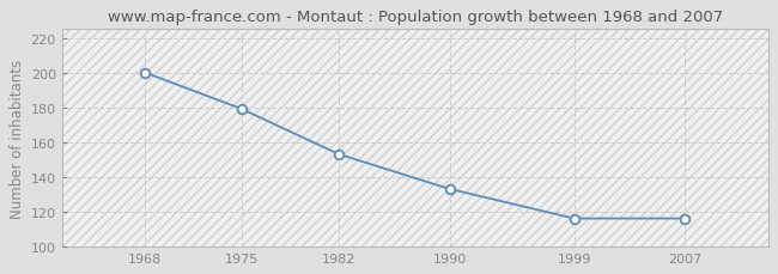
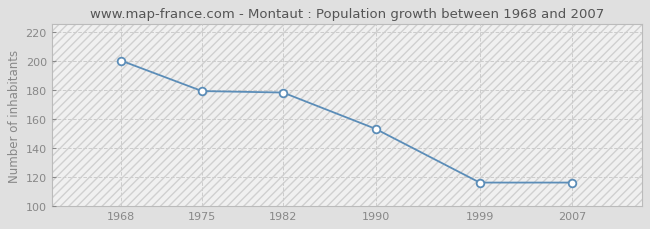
1982: 153 -> 178
1990: 133 -> 153
